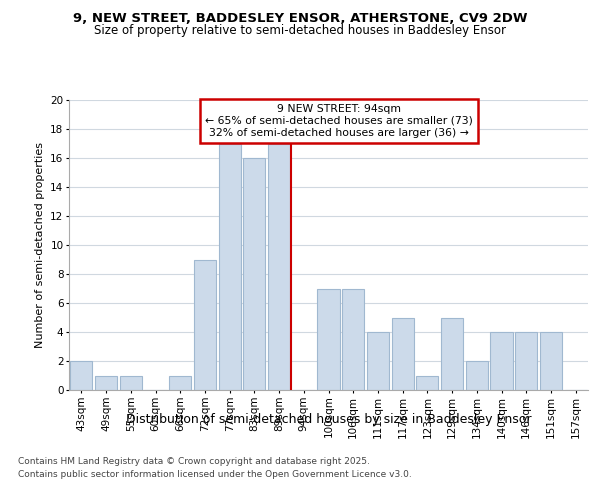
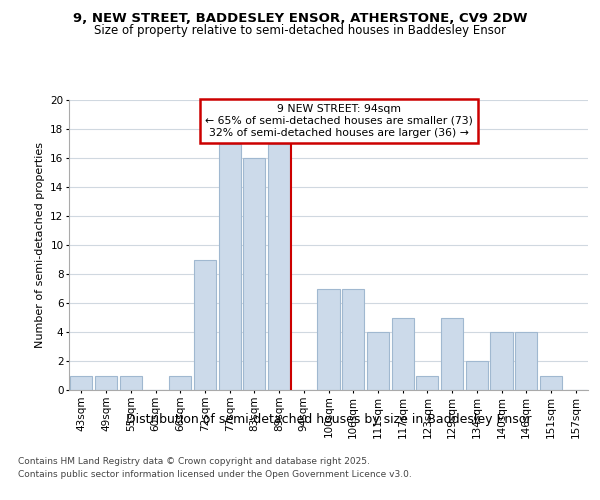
43sqm: 2 -> 1
151sqm: 4 -> 1
